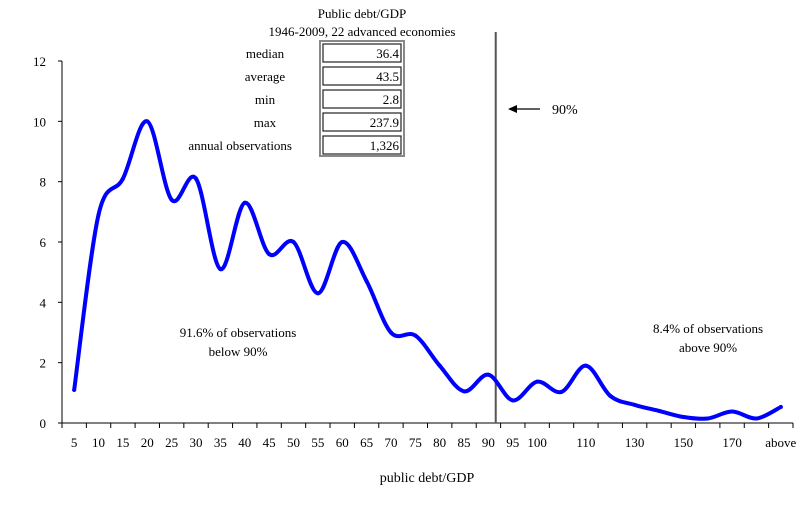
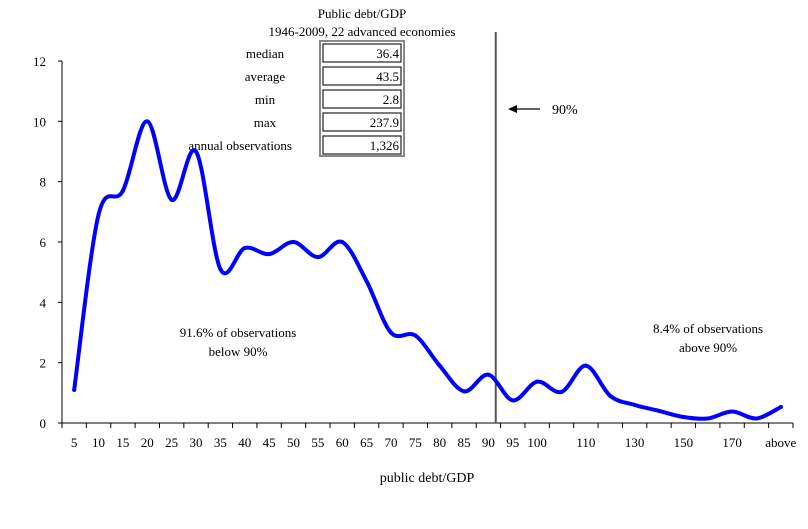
15: 8.1 -> 7.7
30: 8.1 -> 9.0
40: 7.3 -> 5.8
55: 4.3 -> 5.5
